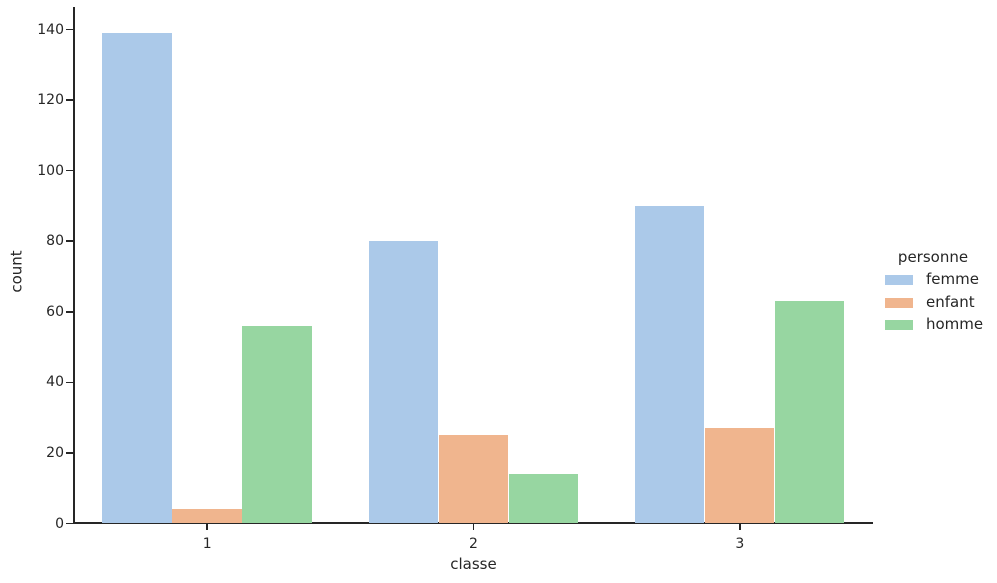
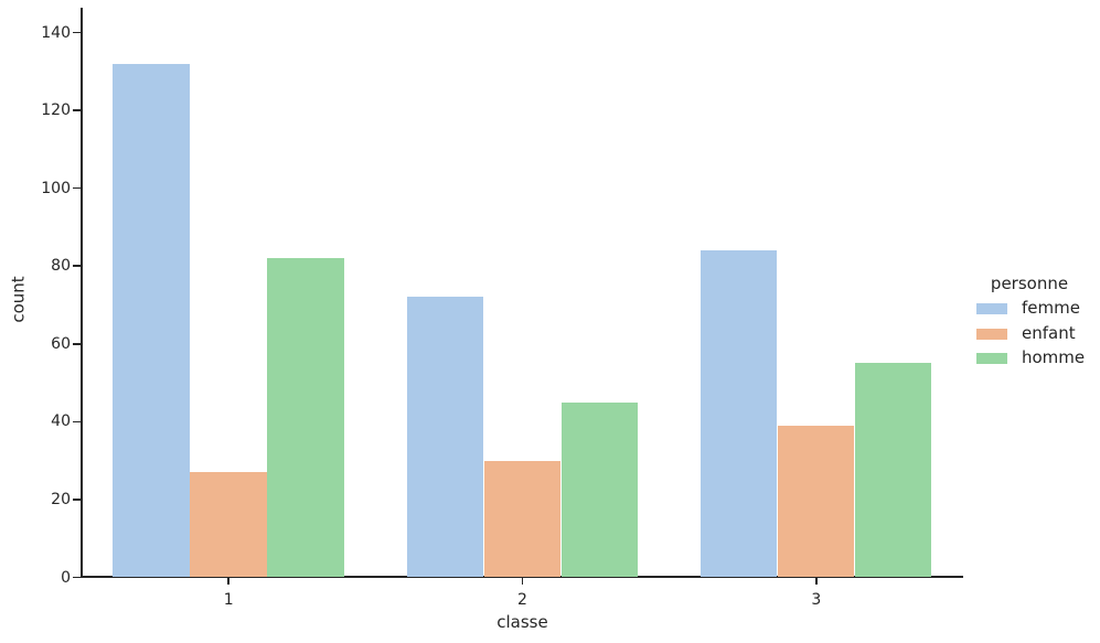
femme/1: 139 -> 132
enfant/1: 4 -> 27
homme/1: 56 -> 82
femme/2: 80 -> 72
enfant/2: 25 -> 30
homme/2: 14 -> 45
femme/3: 90 -> 84
enfant/3: 27 -> 39
homme/3: 63 -> 55
